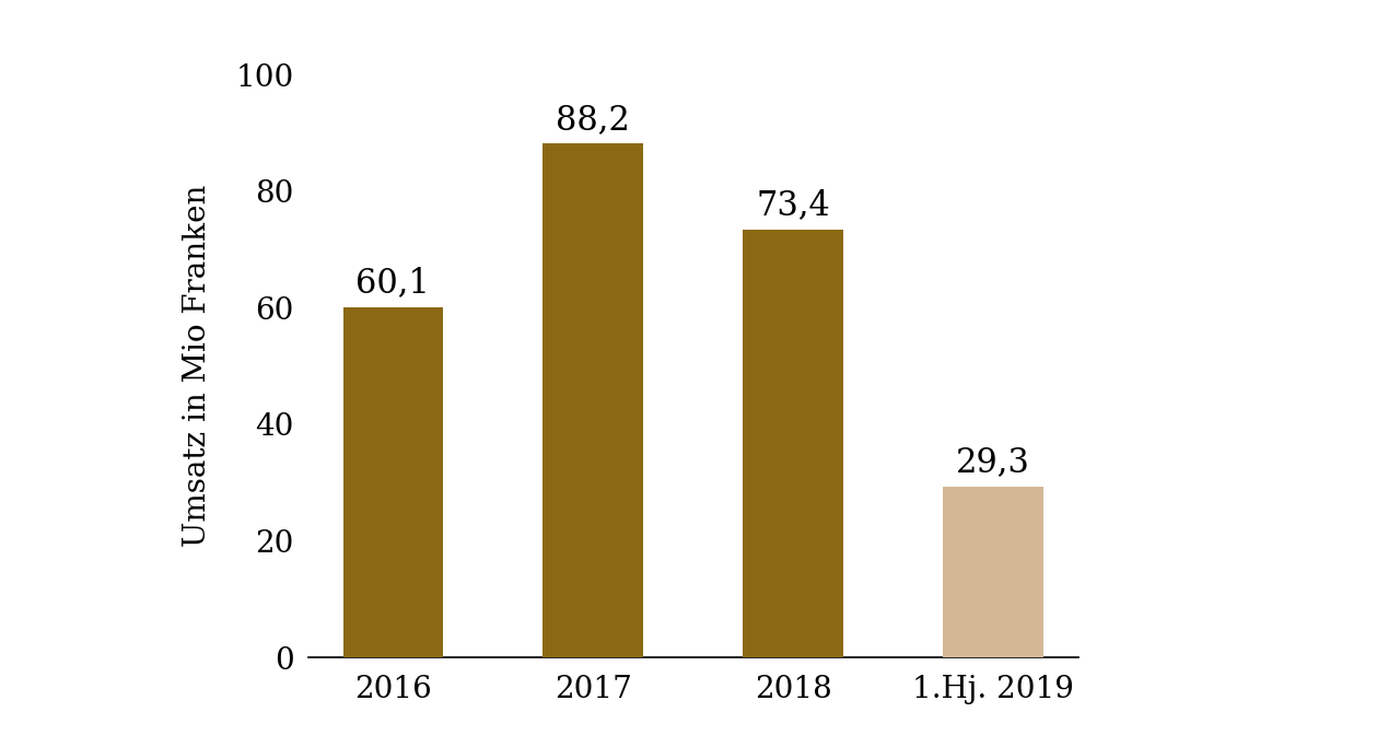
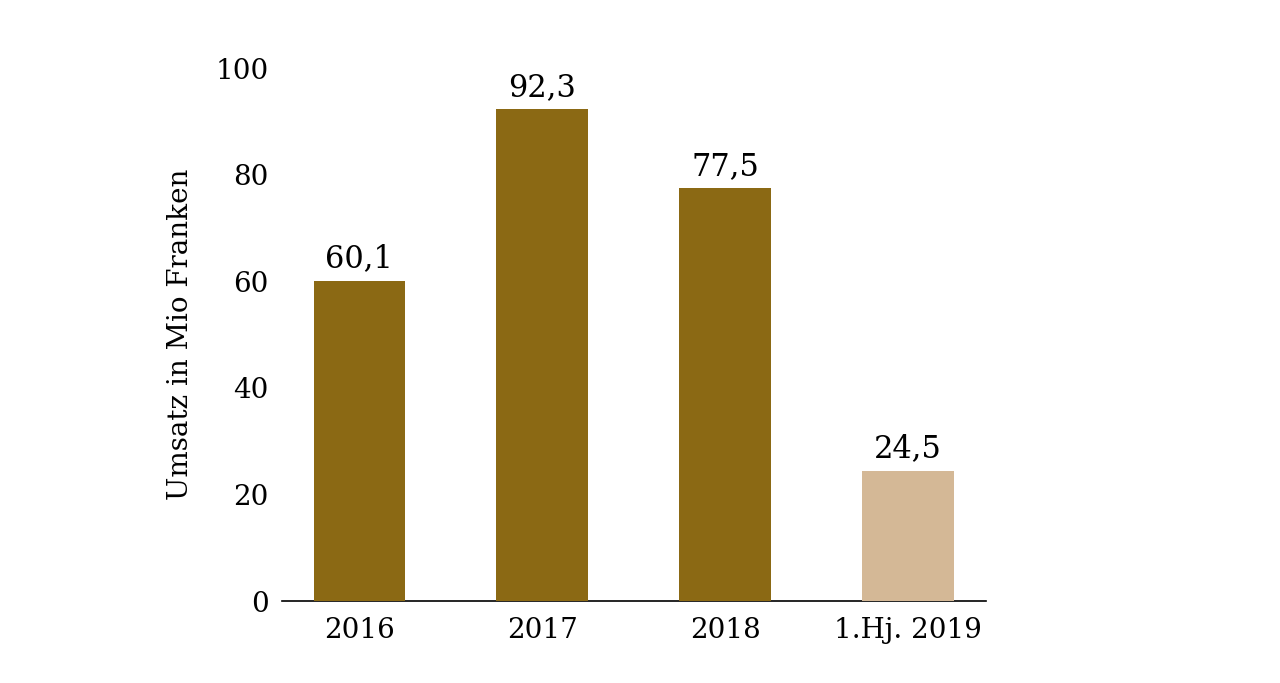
2017: 88,2 -> 92,3
2018: 73,4 -> 77,5
1.Hj. 2019: 29,3 -> 24,5
